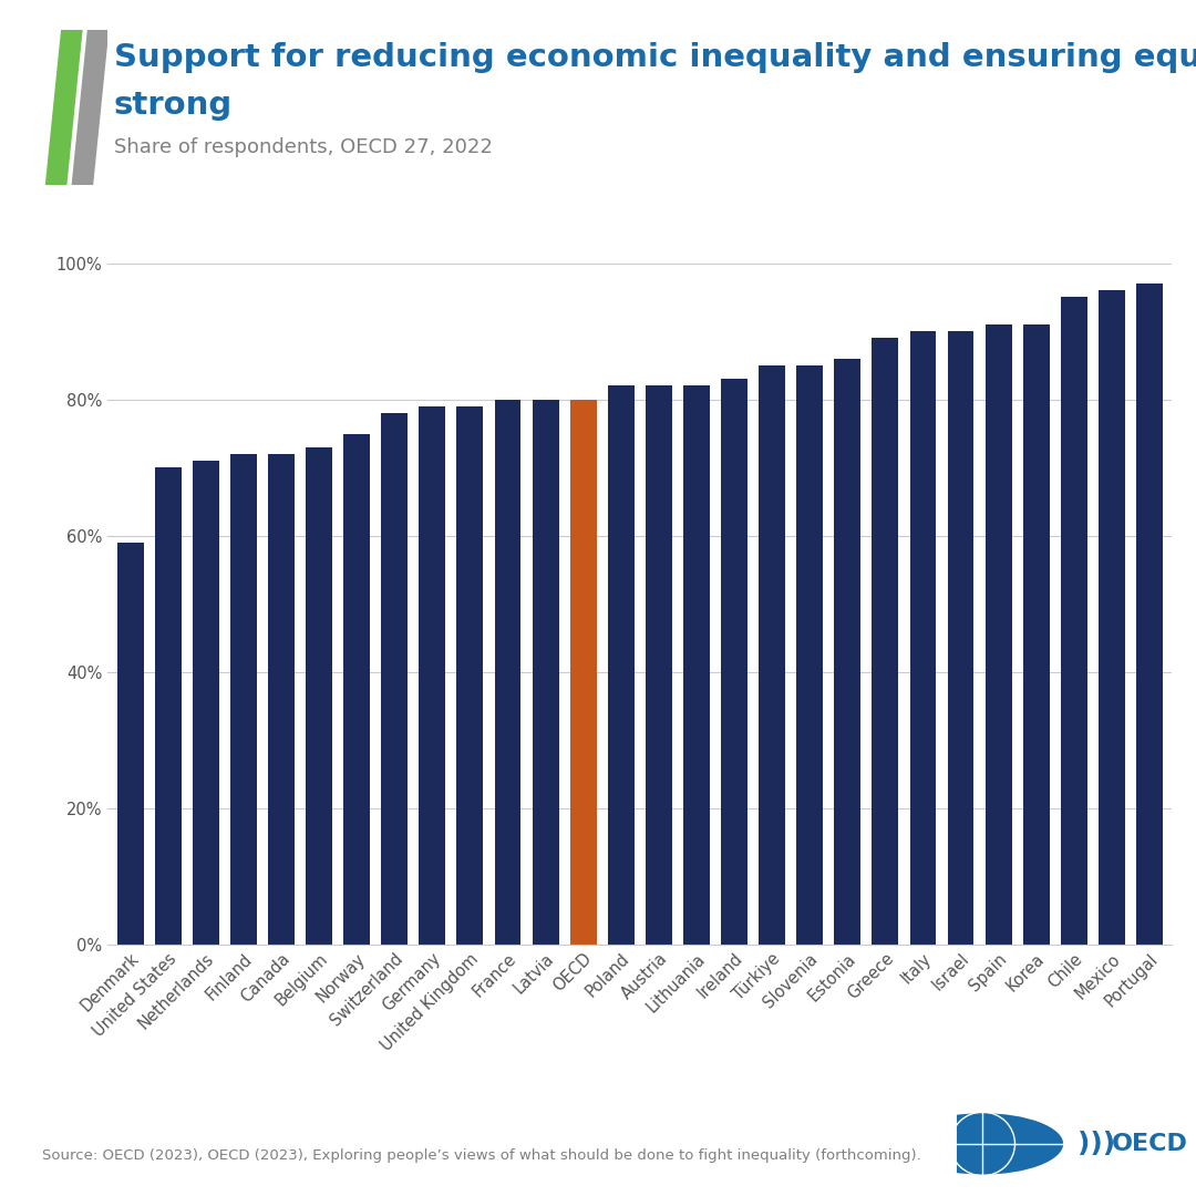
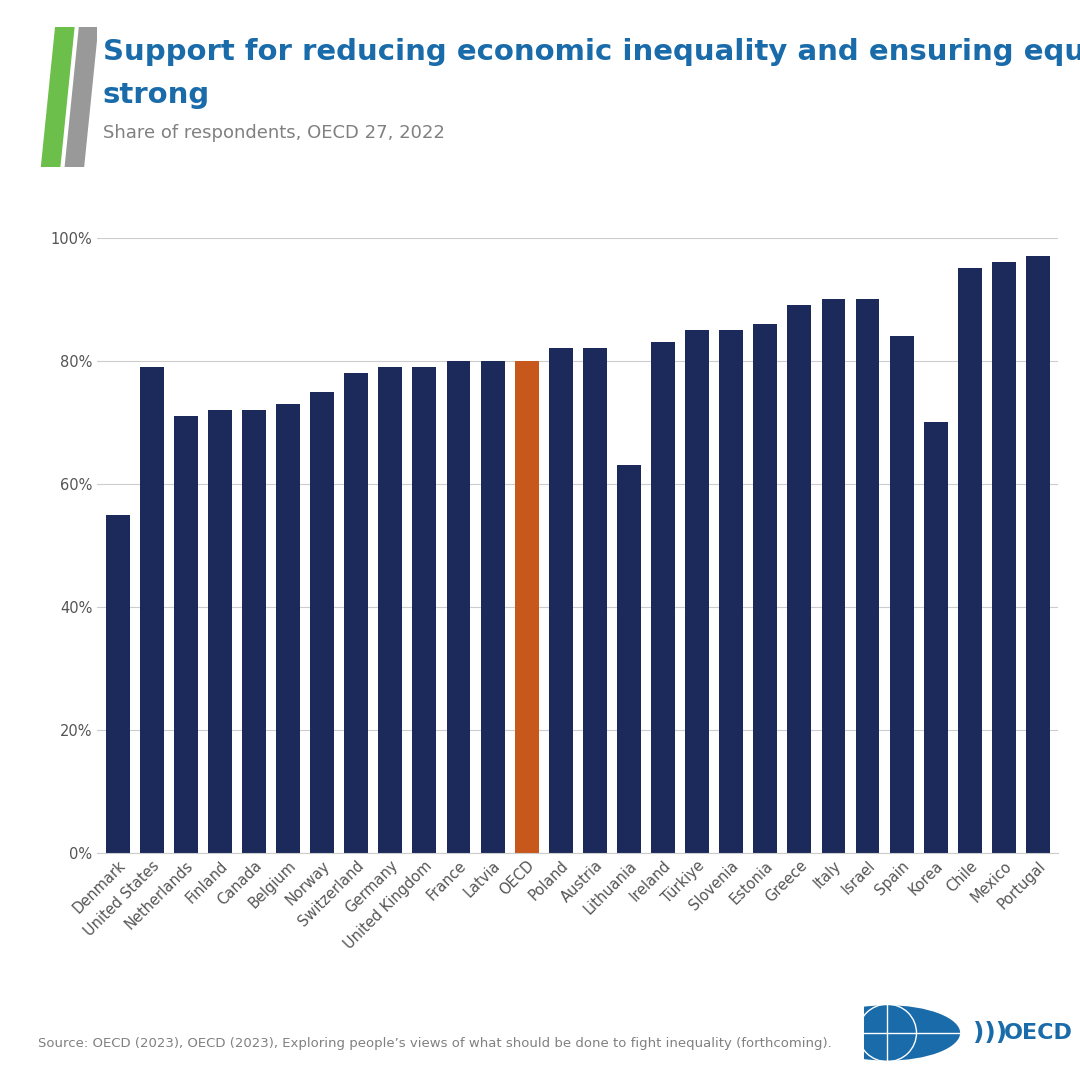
Denmark: 59% -> 55%
United States: 70% -> 79%
Lithuania: 82% -> 63%
Spain: 91% -> 84%
Korea: 91% -> 70%
